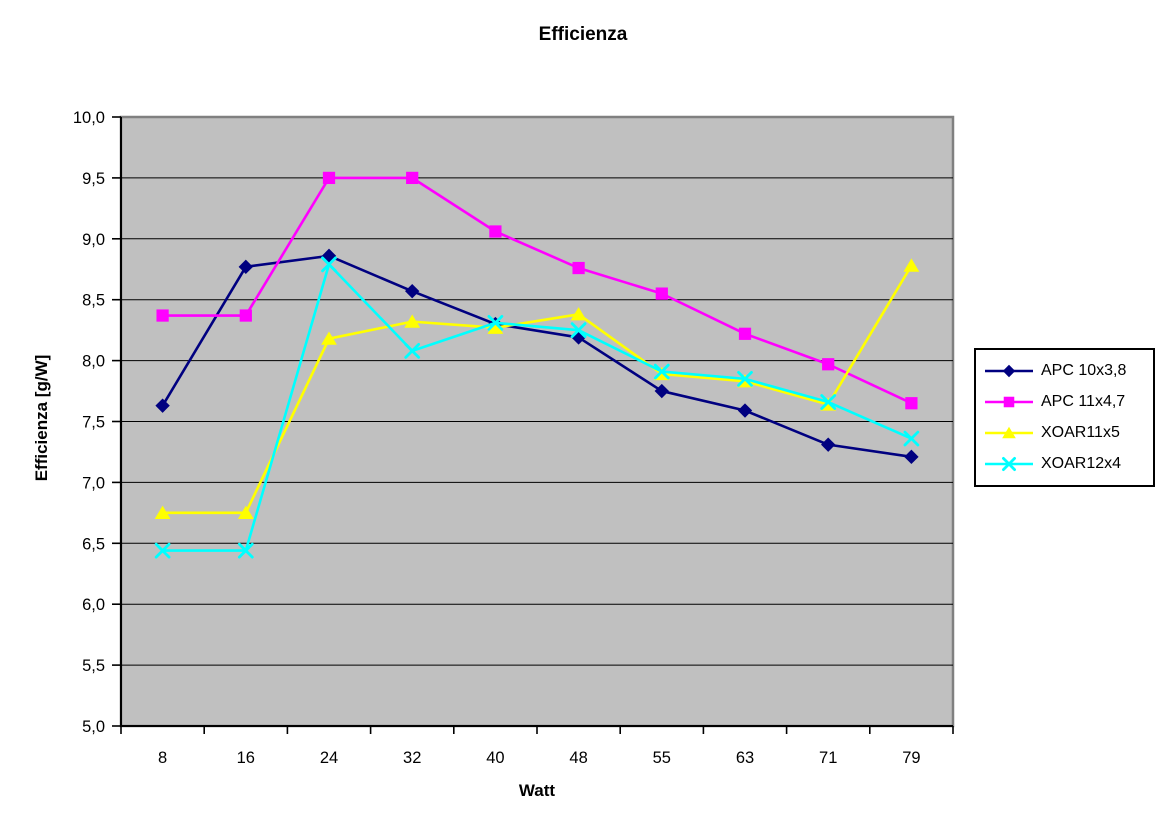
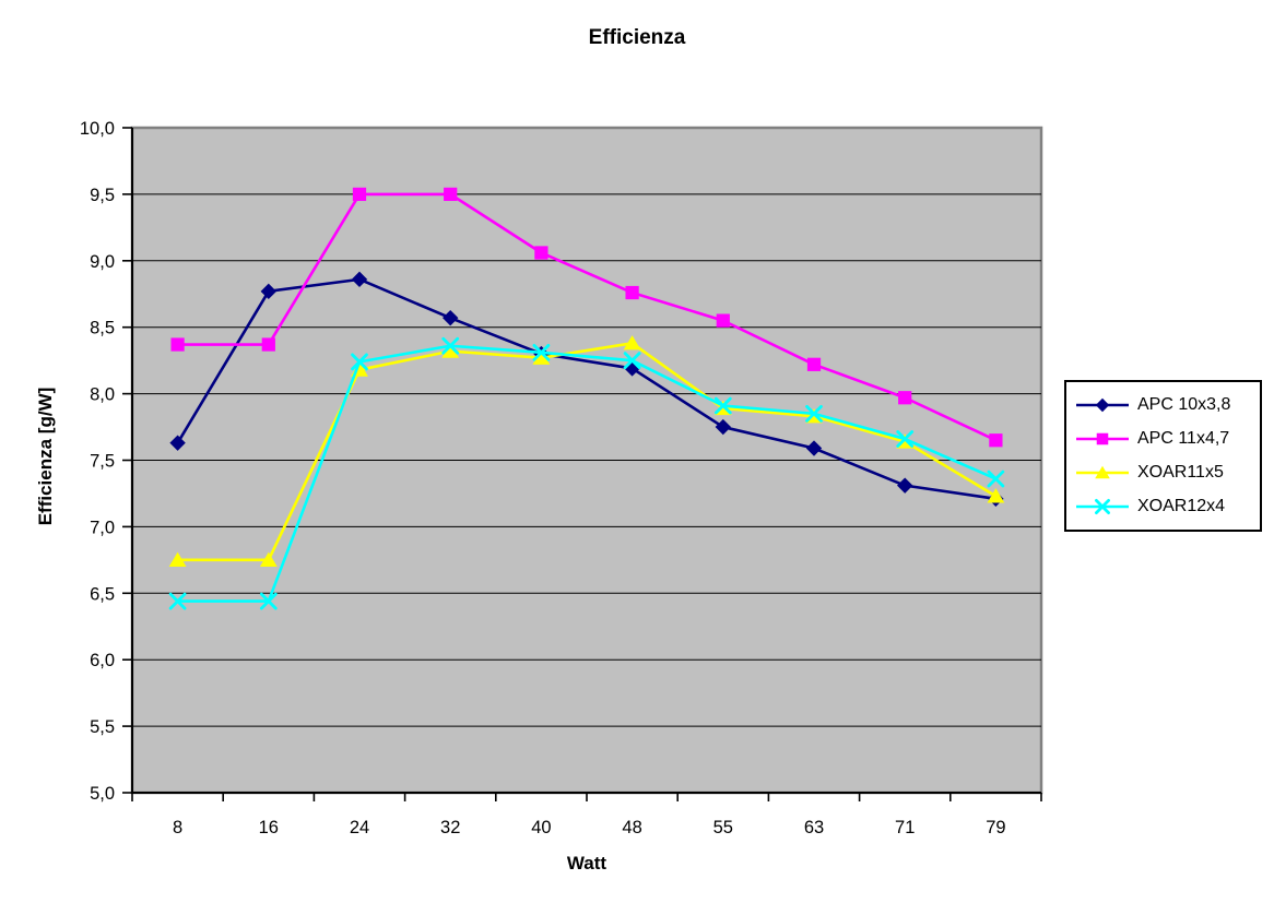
XOAR12x4/24: 8,79 -> 8,24
XOAR12x4/32: 8,08 -> 8,36
XOAR11x5/79: 8,78 -> 7,23
